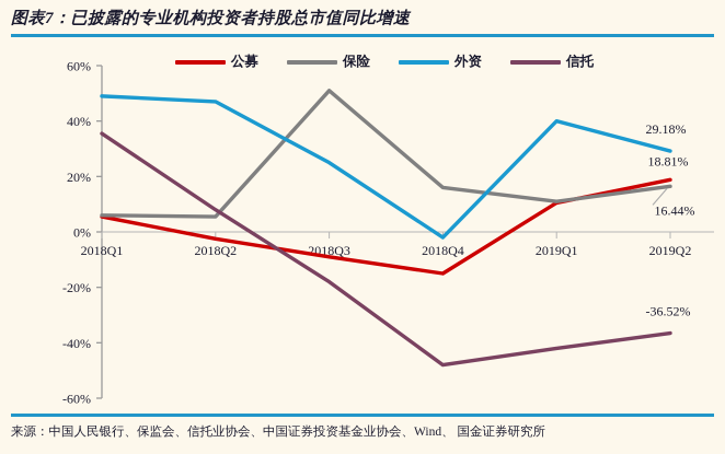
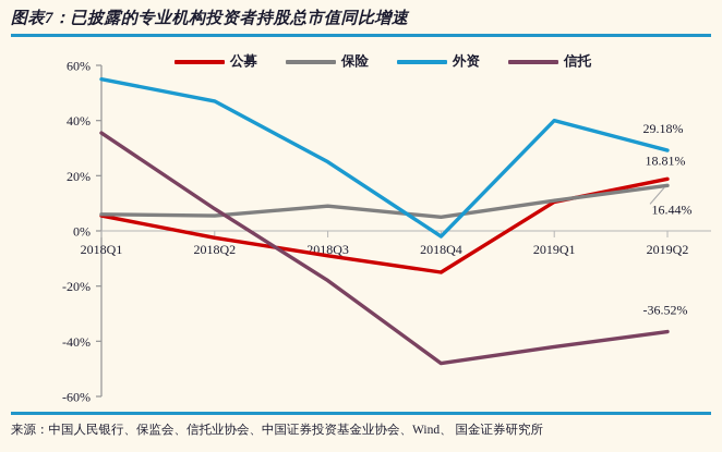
外资/2018Q1: 49% -> 55%
保险/2018Q3: 51% -> 9%
保险/2018Q4: 16% -> 5%
